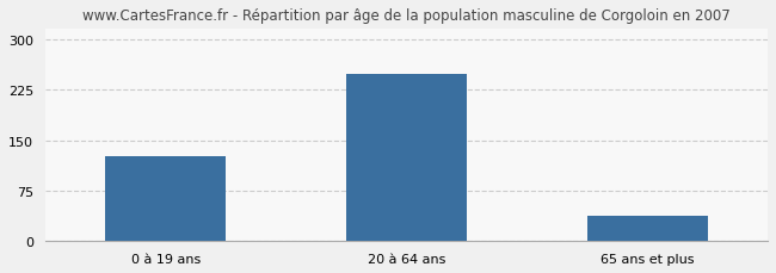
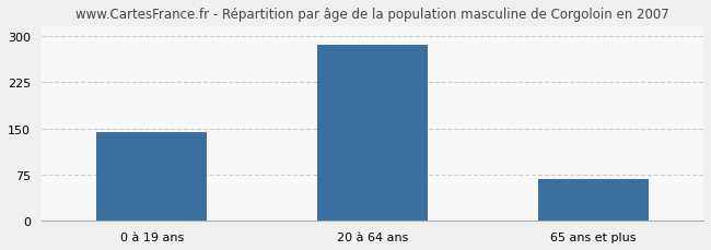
0 à 19 ans: 126 -> 144
20 à 64 ans: 248 -> 285
65 ans et plus: 38 -> 68
